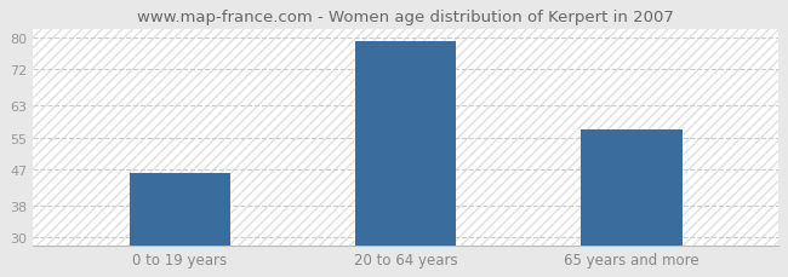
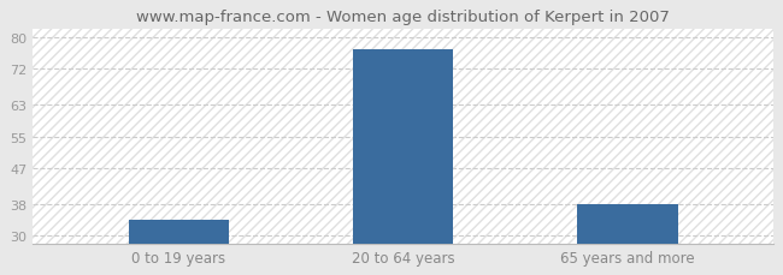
0 to 19 years: 46 -> 34
20 to 64 years: 79 -> 77
65 years and more: 57 -> 38
